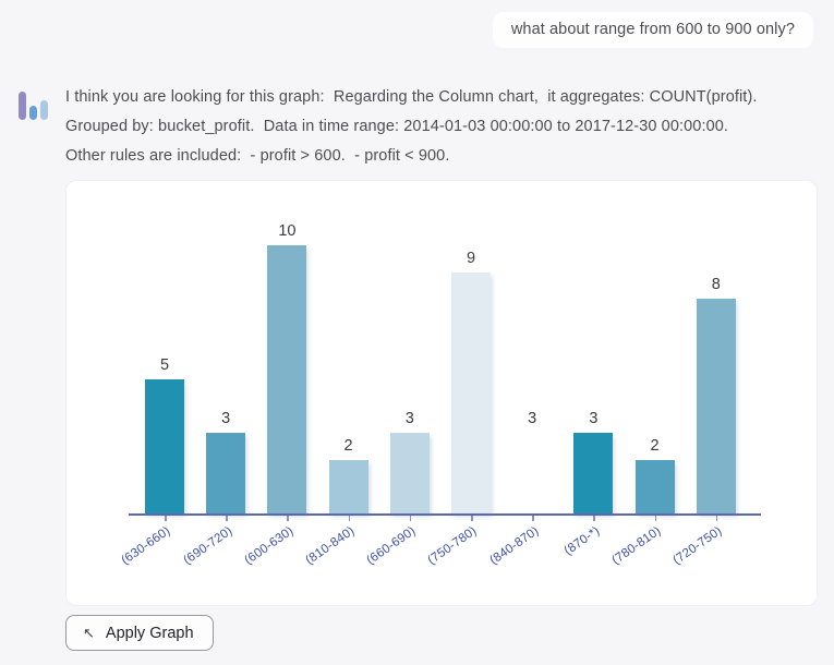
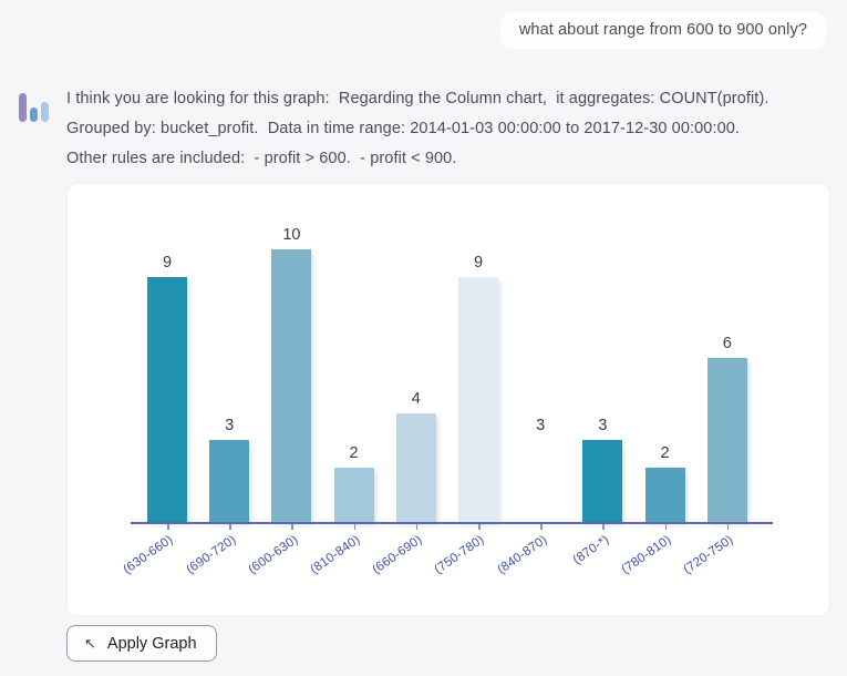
(630-660): 5 -> 9
(660-690): 3 -> 4
(720-750): 8 -> 6
